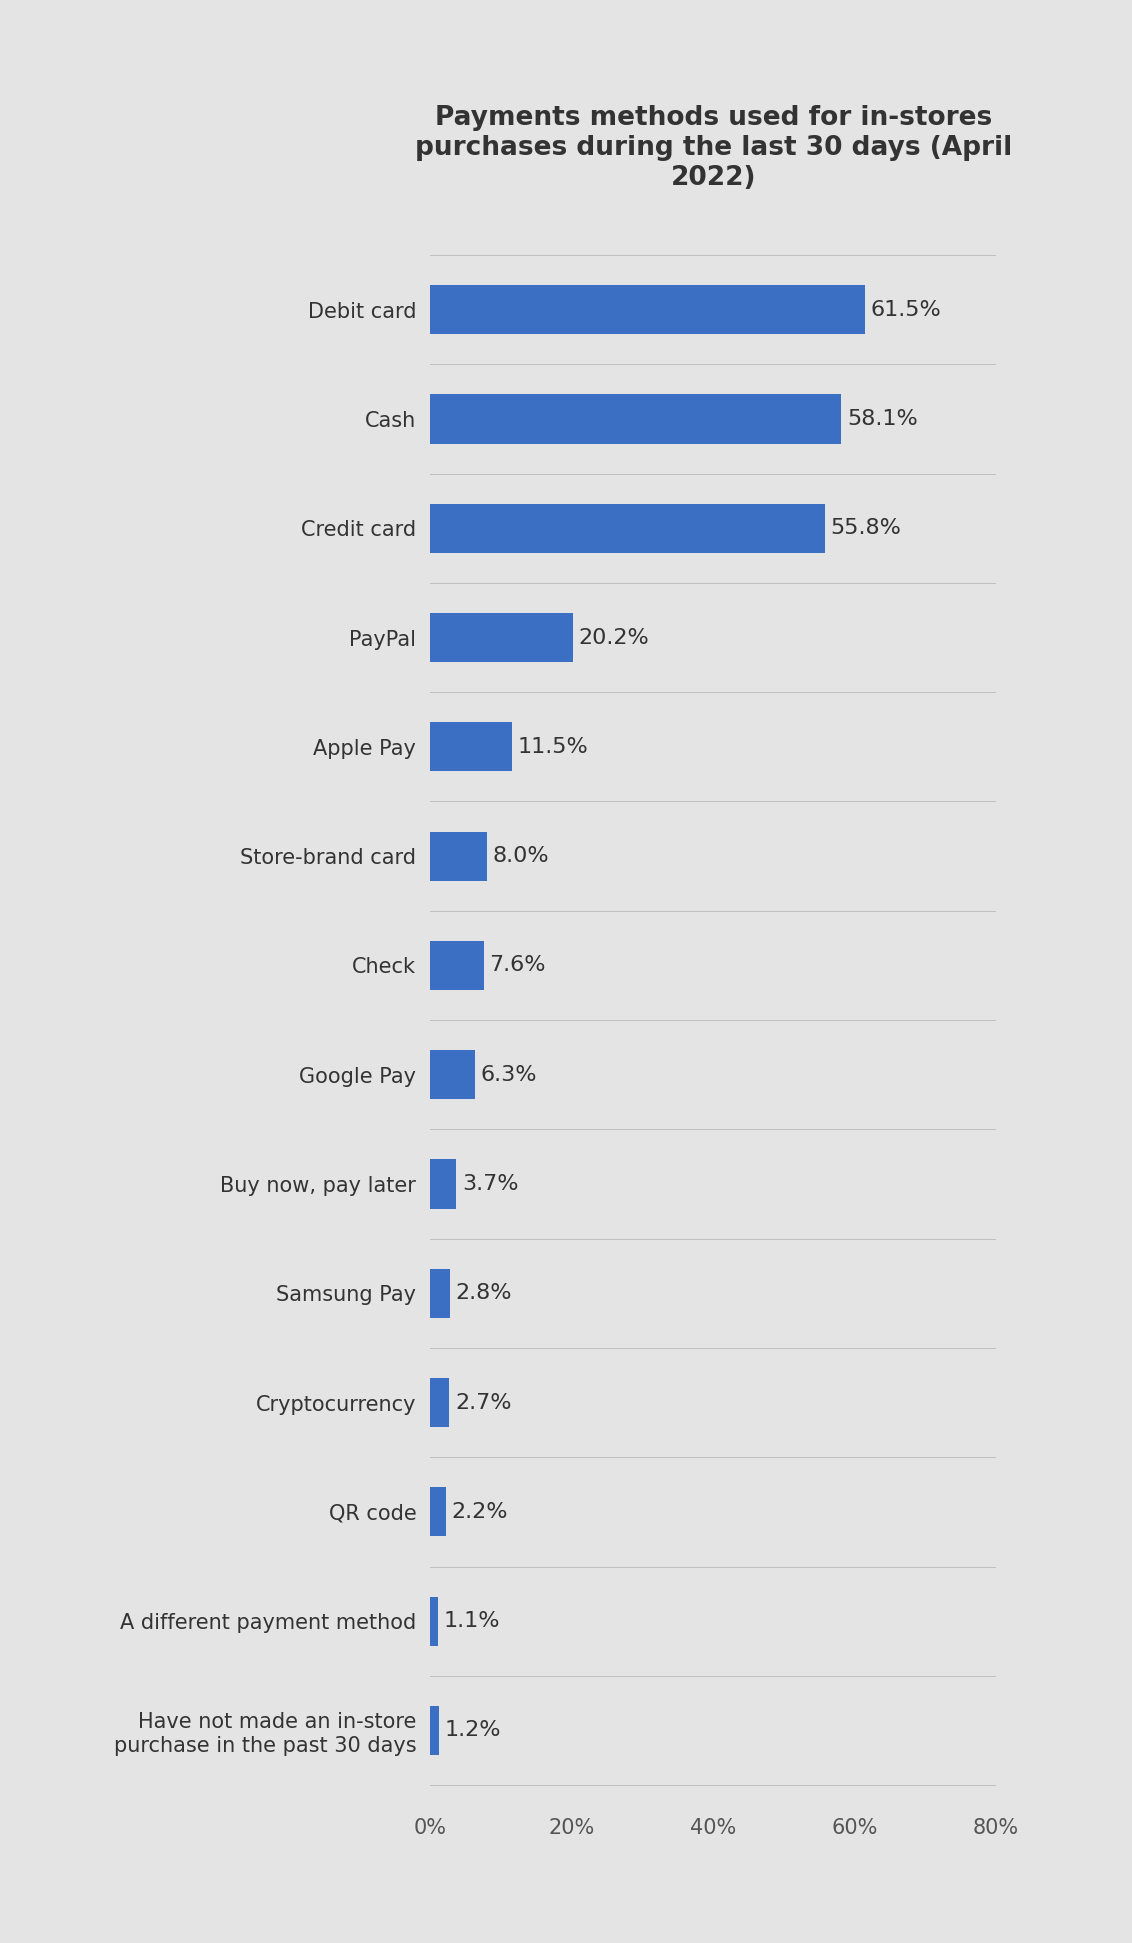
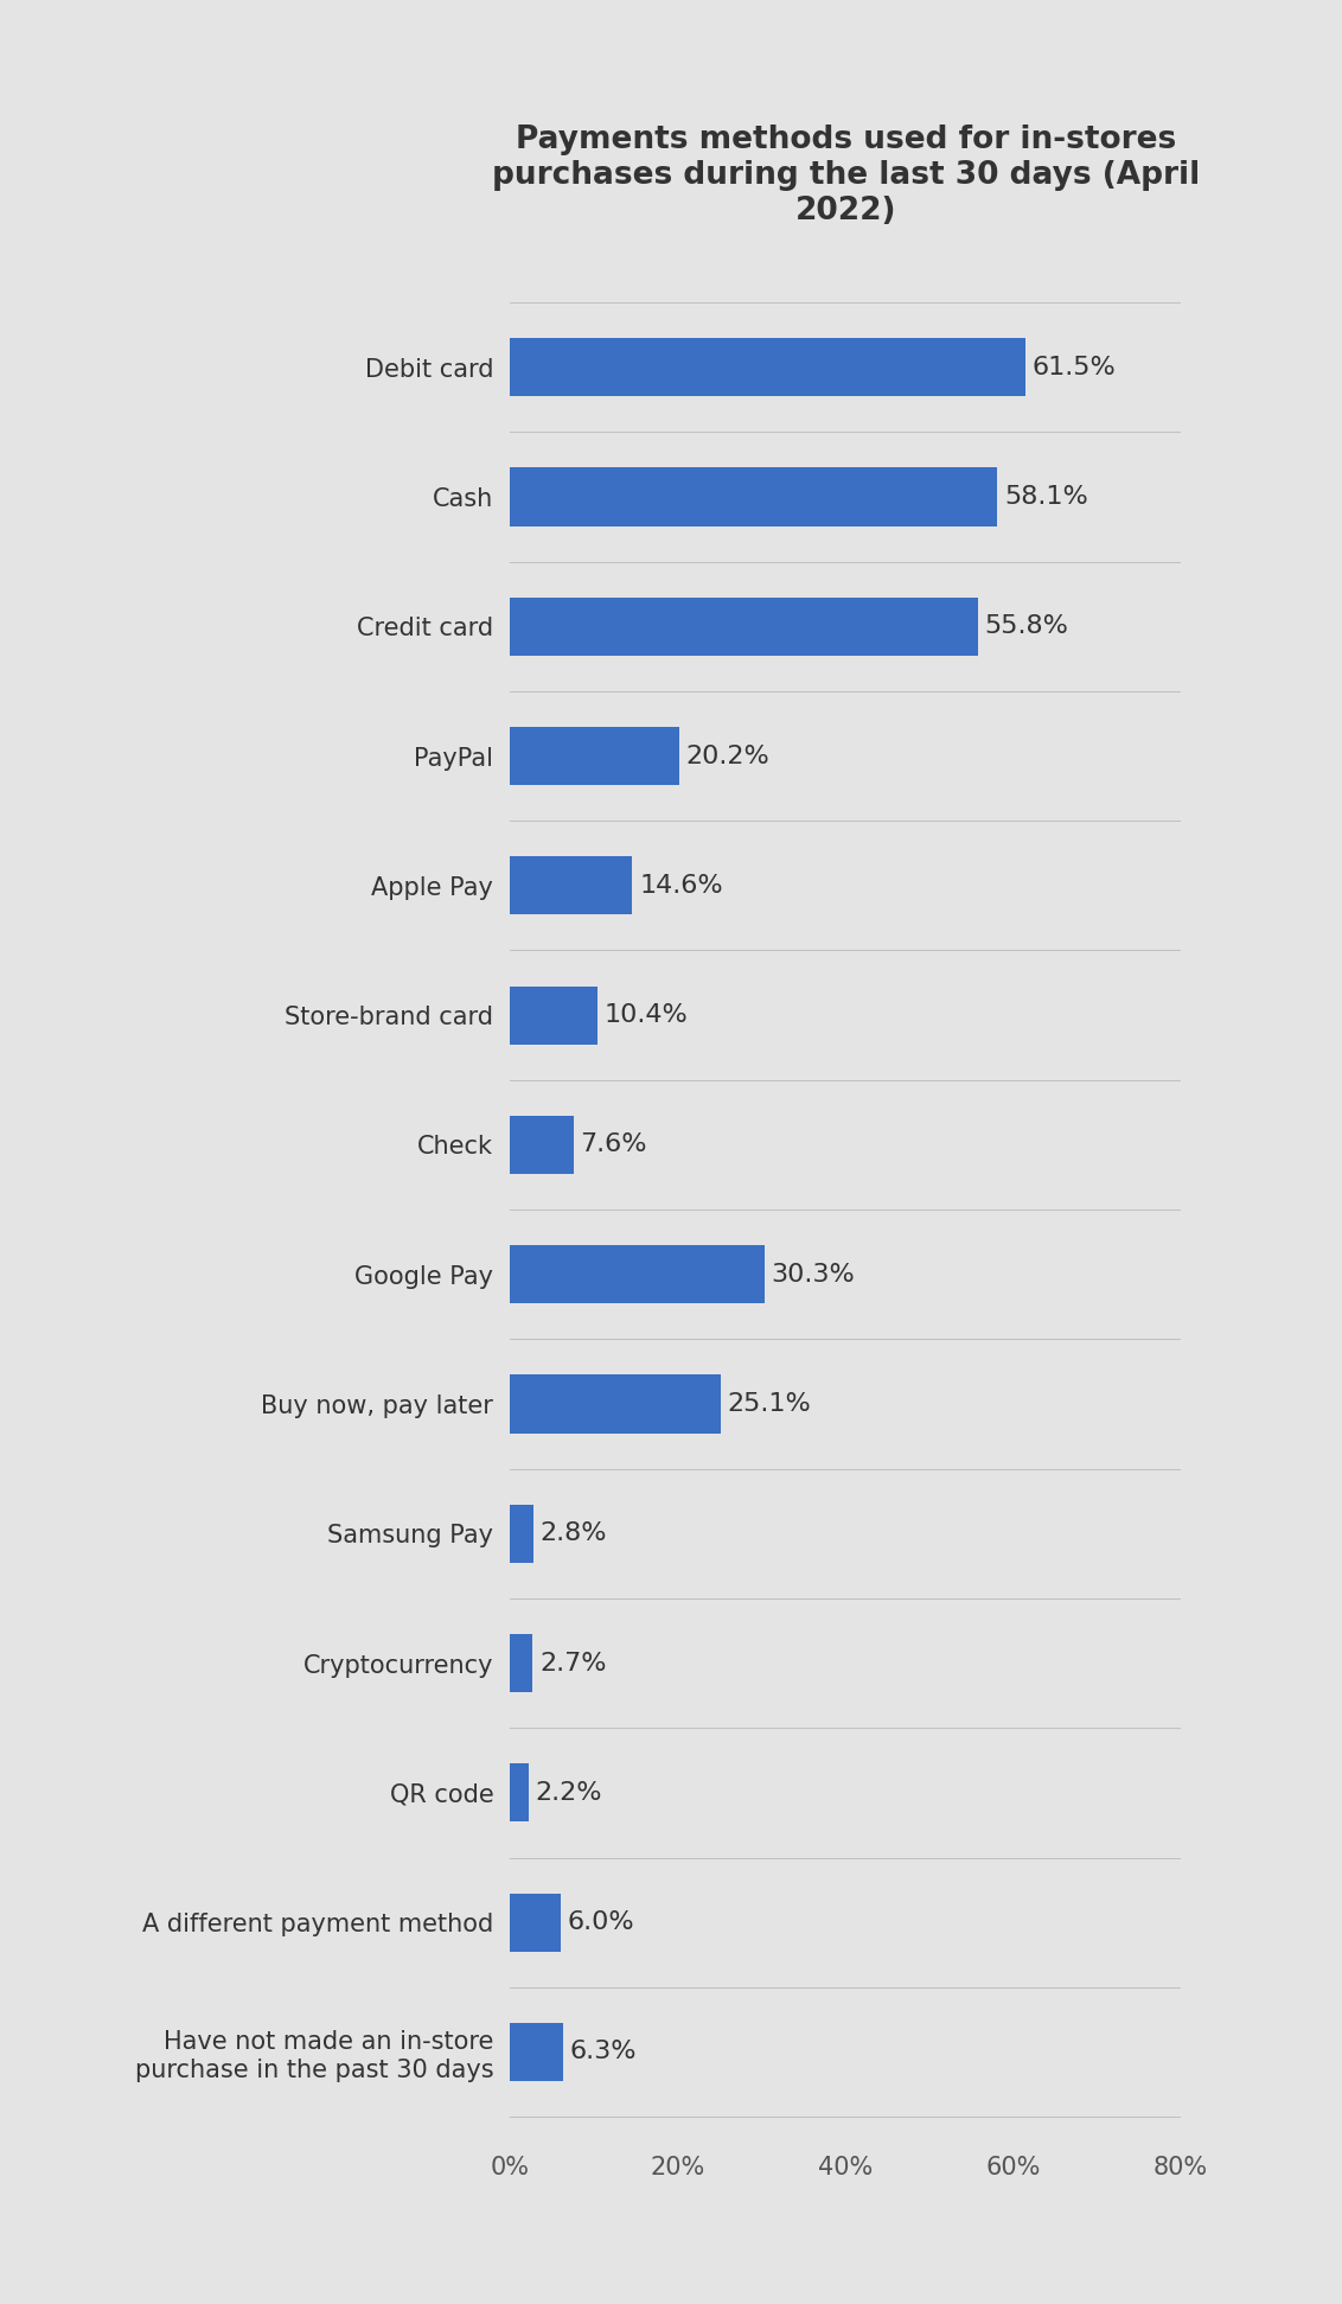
Apple Pay: 11.5% -> 14.6%
Store-brand card: 8.0% -> 10.4%
Google Pay: 6.3% -> 30.3%
Buy now, pay later: 3.7% -> 25.1%
A different payment method: 1.1% -> 6.0%
Have not made an in-store purchase in the past 30 days: 1.2% -> 6.3%
